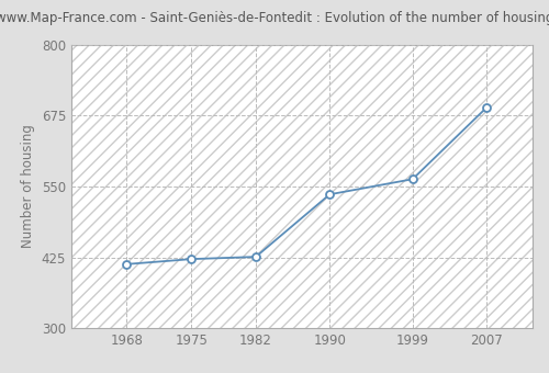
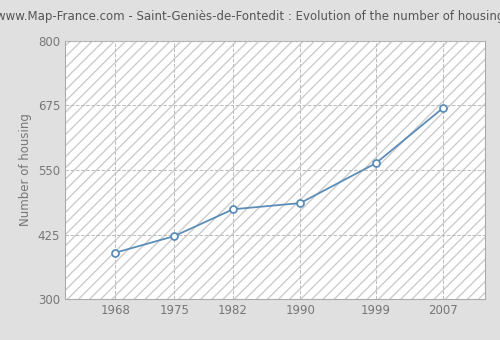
1968: 413 -> 390
1982: 426 -> 474
1990: 536 -> 486
2007: 689 -> 670
